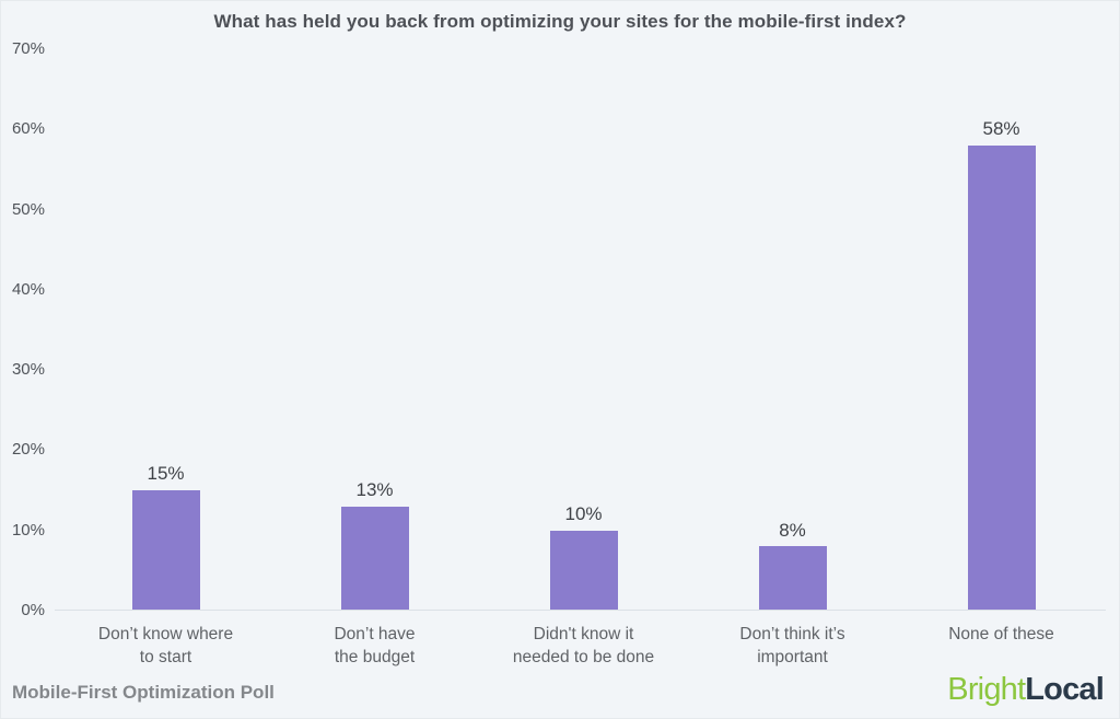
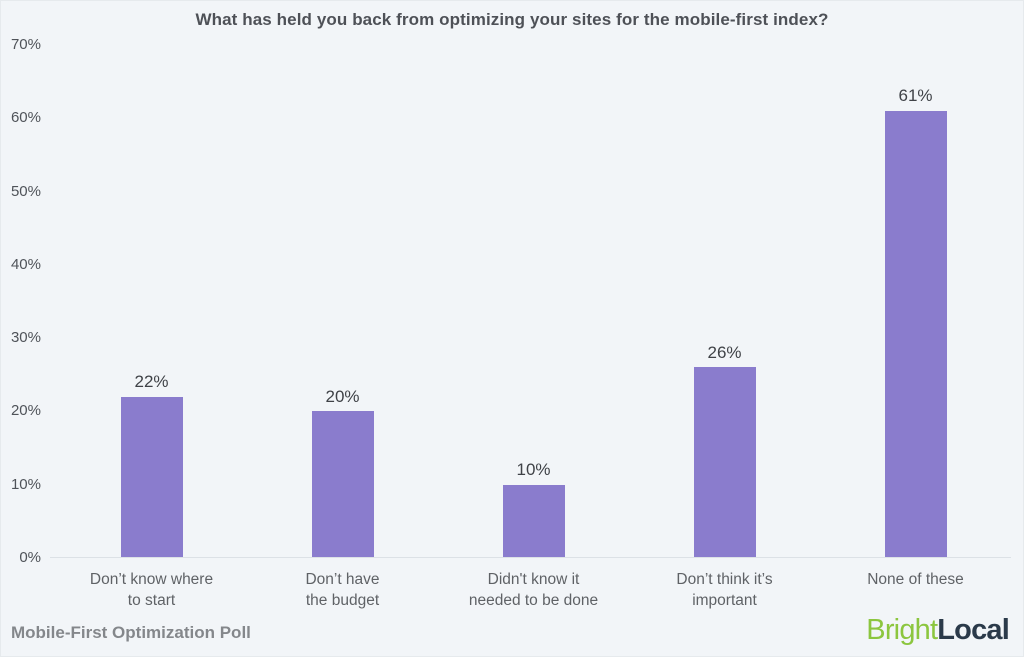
Don’t know where to start: 15% -> 22%
Don’t have the budget: 13% -> 20%
Don’t think it’s important: 8% -> 26%
None of these: 58% -> 61%
